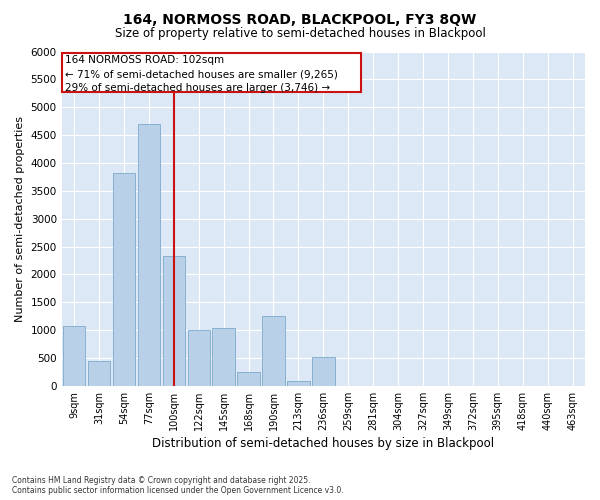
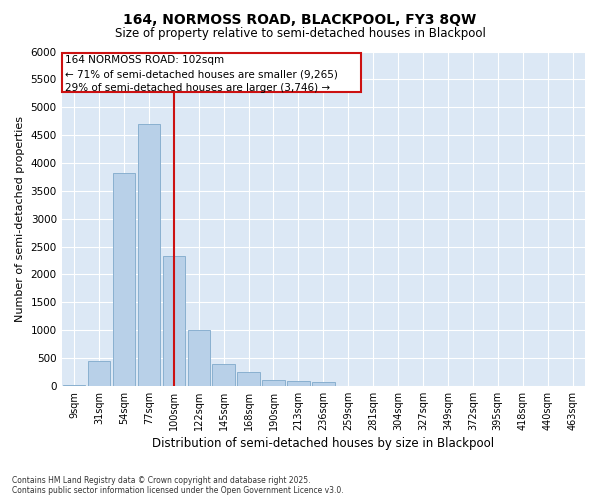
9sqm: 1080 -> 20
145sqm: 1040 -> 400
190sqm: 1260 -> 100
236sqm: 520 -> 60
